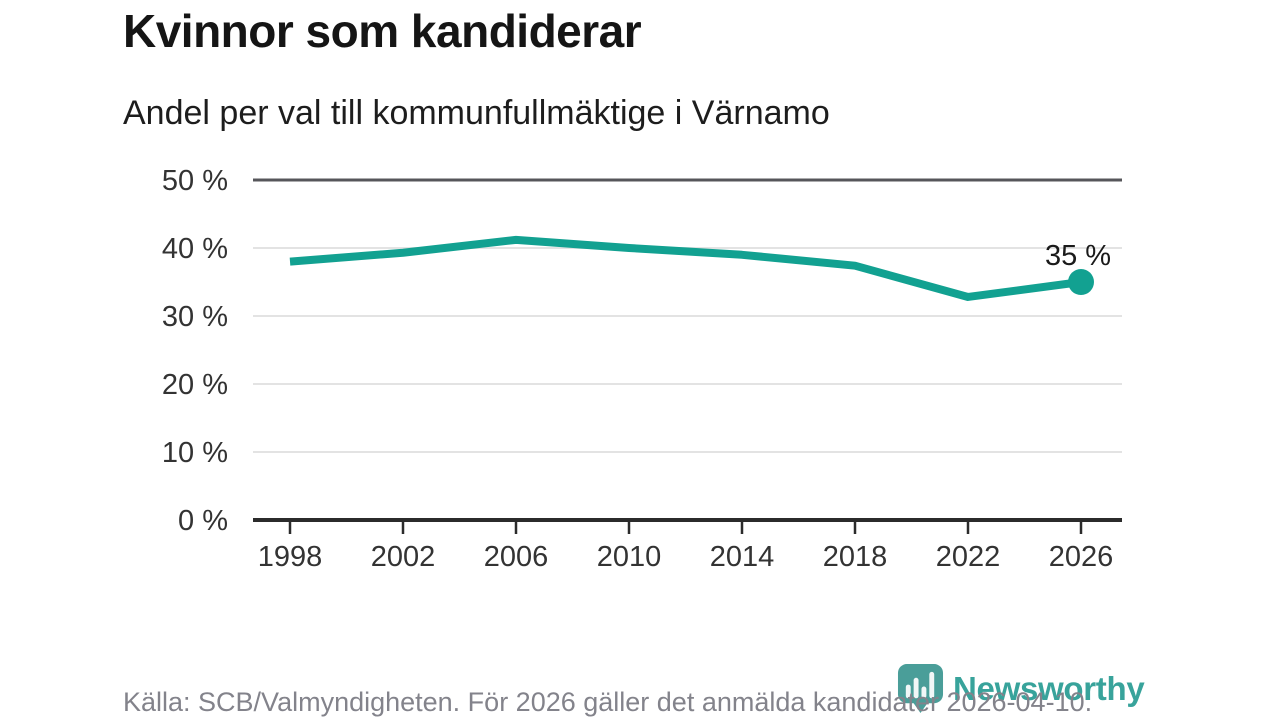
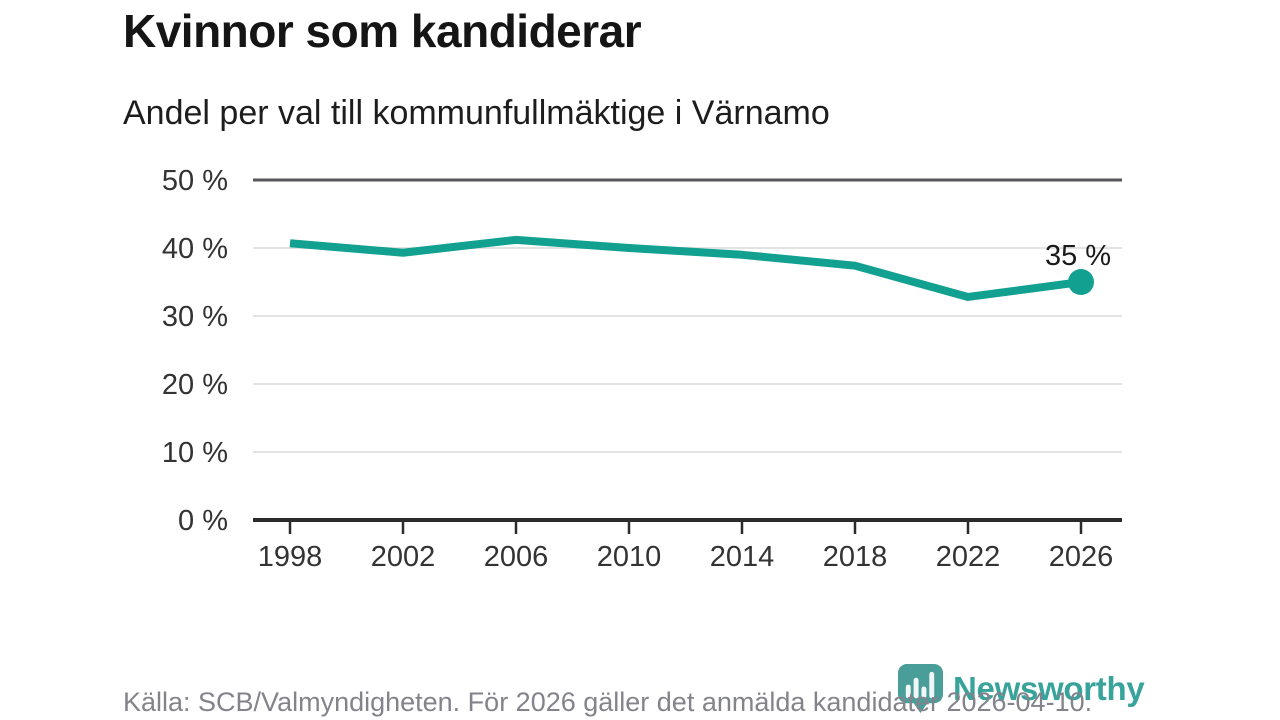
1998: 38% -> 41%
